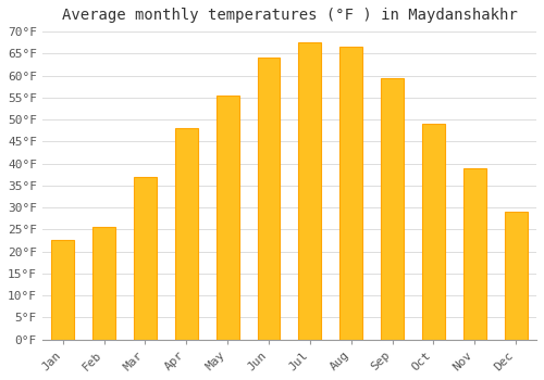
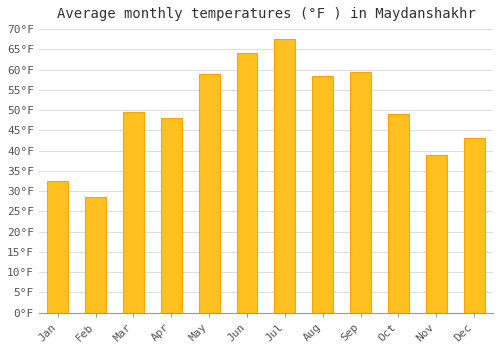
Jan: 22.5°F -> 32.5°F
Feb: 25.5°F -> 28.5°F
Mar: 37.0°F -> 49.5°F
May: 55.5°F -> 59.0°F
Aug: 66.5°F -> 58.5°F
Dec: 29.0°F -> 43.0°F
